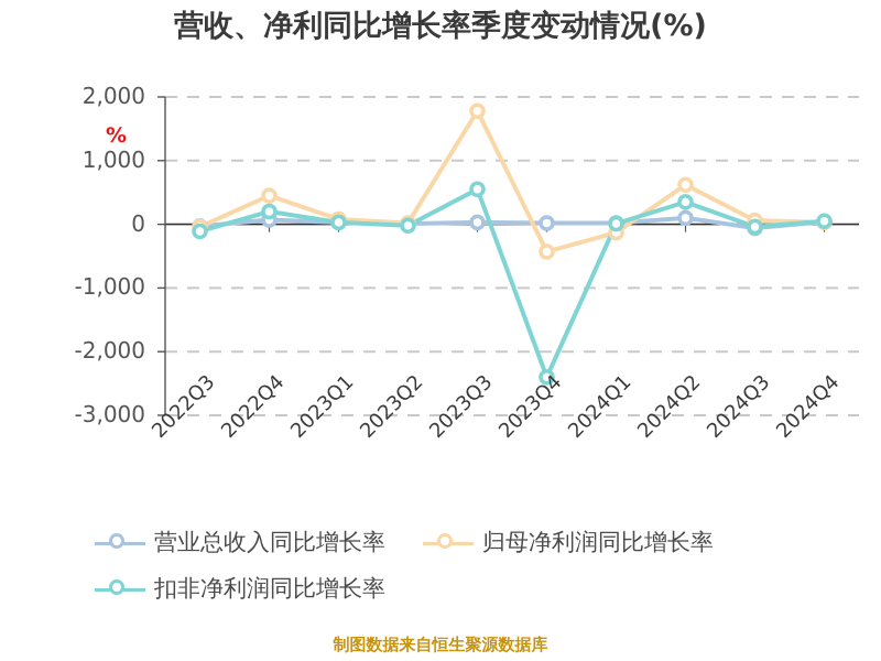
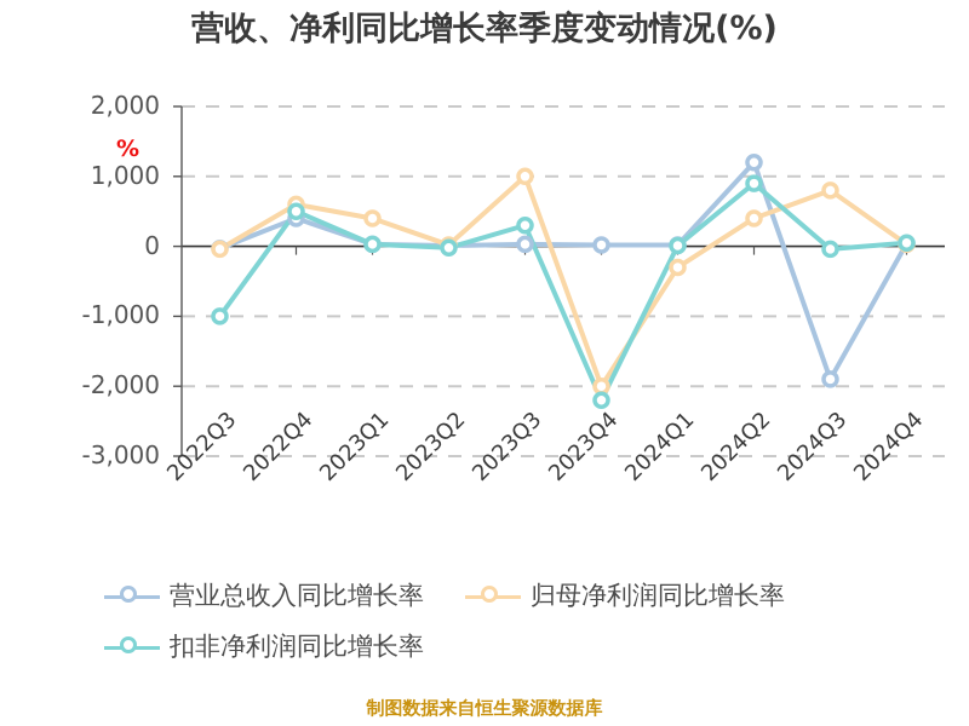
扣非净利润同比增长率/2022Q3: -100 -> -1000
营业总收入同比增长率/2022Q4: 100 -> 400
归母净利润同比增长率/2022Q4: 400 -> 600
扣非净利润同比增长率/2022Q4: 200 -> 500
归母净利润同比增长率/2023Q1: 100 -> 400
归母净利润同比增长率/2023Q3: 1800 -> 1000
扣非净利润同比增长率/2023Q3: 600 -> 300
归母净利润同比增长率/2023Q4: -400 -> -2000
扣非净利润同比增长率/2023Q4: -2400 -> -2200
归母净利润同比增长率/2024Q1: -100 -> -300
营业总收入同比增长率/2024Q2: 100 -> 1200
归母净利润同比增长率/2024Q2: 600 -> 400
扣非净利润同比增长率/2024Q2: 400 -> 900
营业总收入同比增长率/2024Q3: -100 -> -1900
归母净利润同比增长率/2024Q3: 100 -> 800
